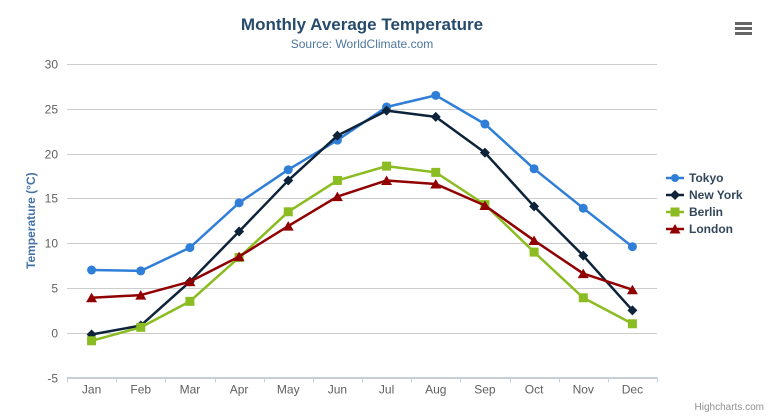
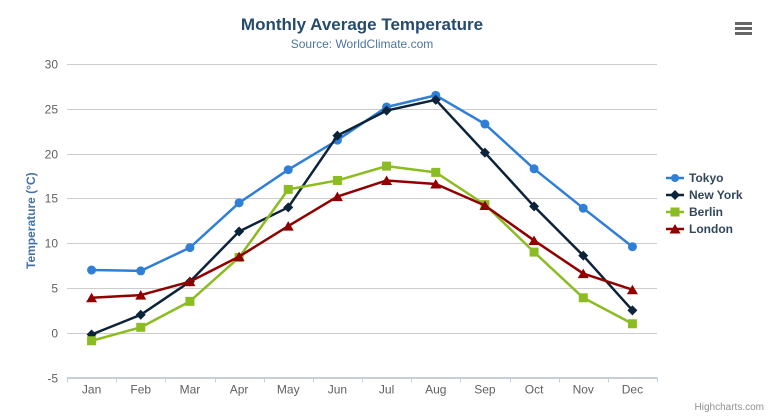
New York/Feb: 1 -> 2
New York/May: 17 -> 14
Berlin/May: 14 -> 16
New York/Aug: 24 -> 26
